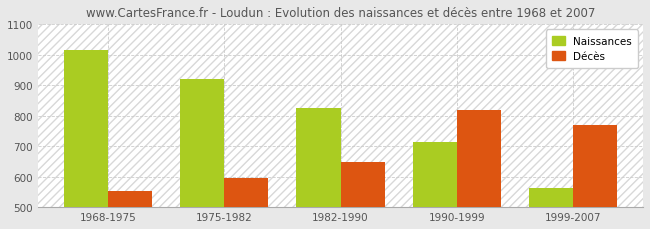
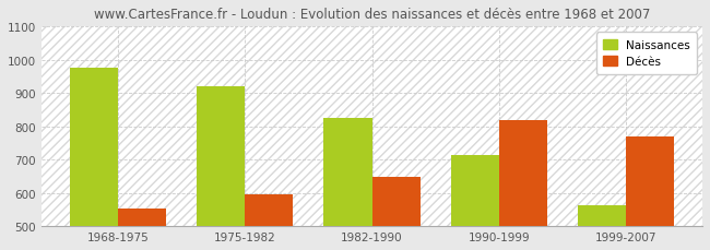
Naissances/1968-1975: 1017 -> 975
